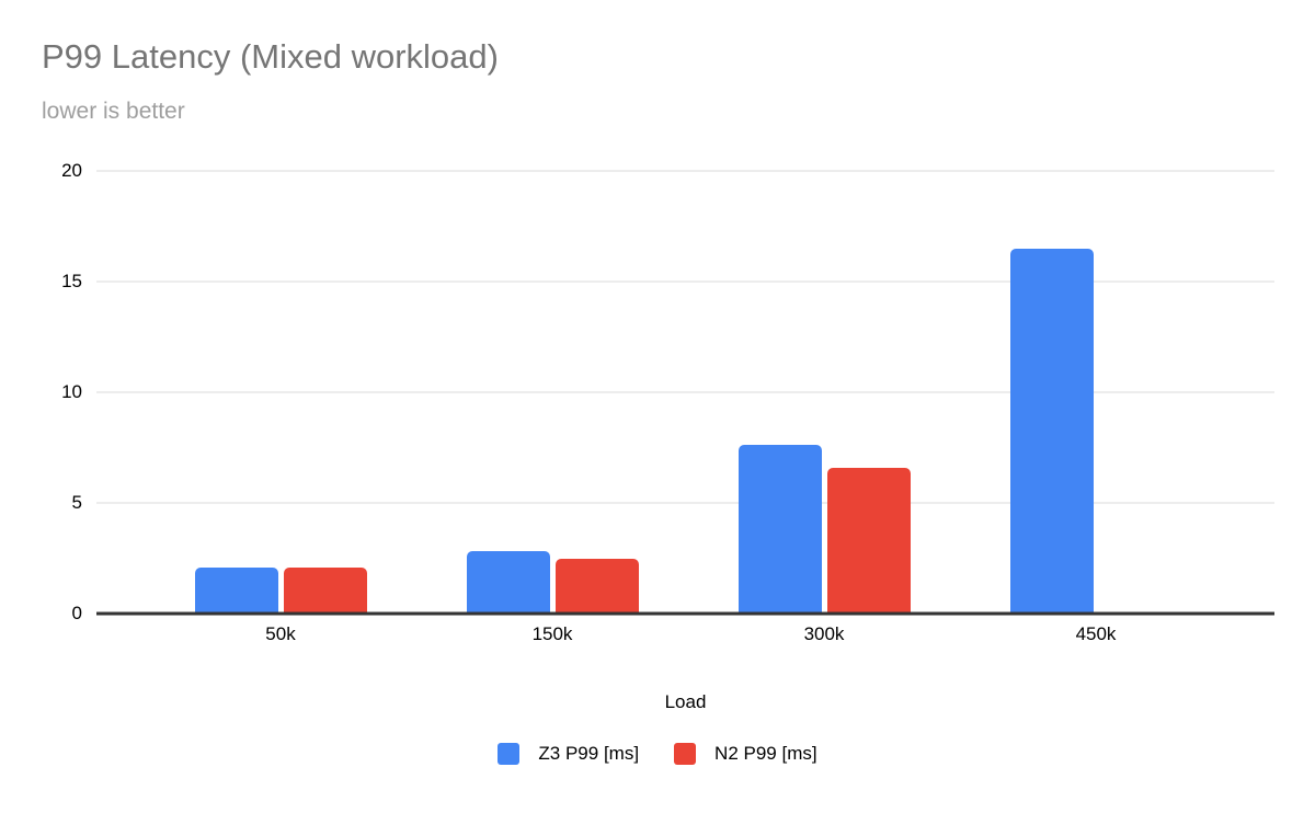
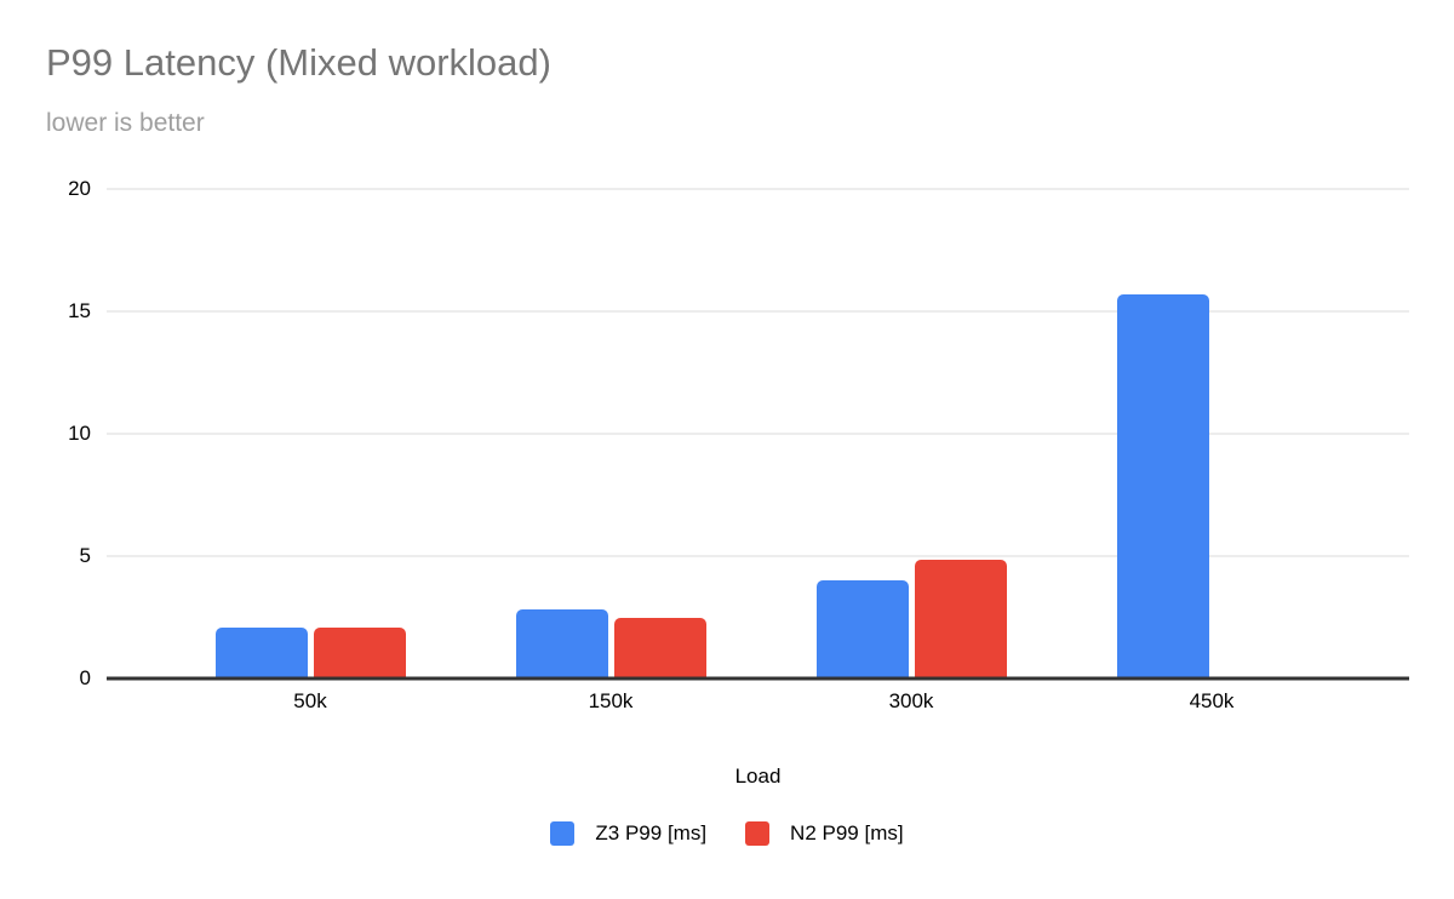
Z3 P99 [ms]/300k: 7.6 -> 4.0
N2 P99 [ms]/300k: 6.6 -> 4.8
Z3 P99 [ms]/450k: 16.5 -> 15.7
